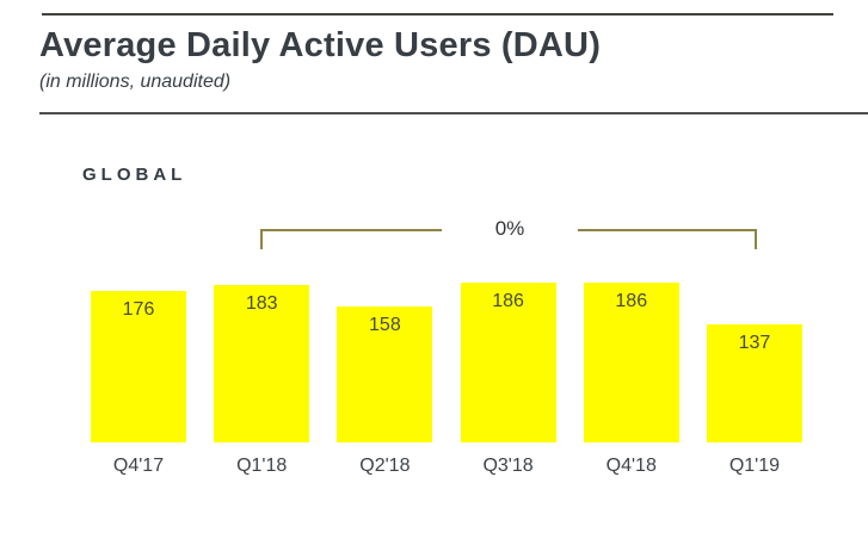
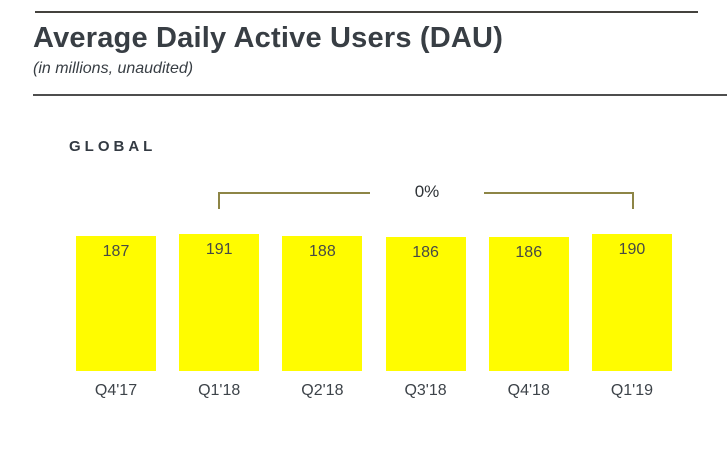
Q4'17: 176 -> 187
Q1'18: 183 -> 191
Q2'18: 158 -> 188
Q1'19: 137 -> 190
